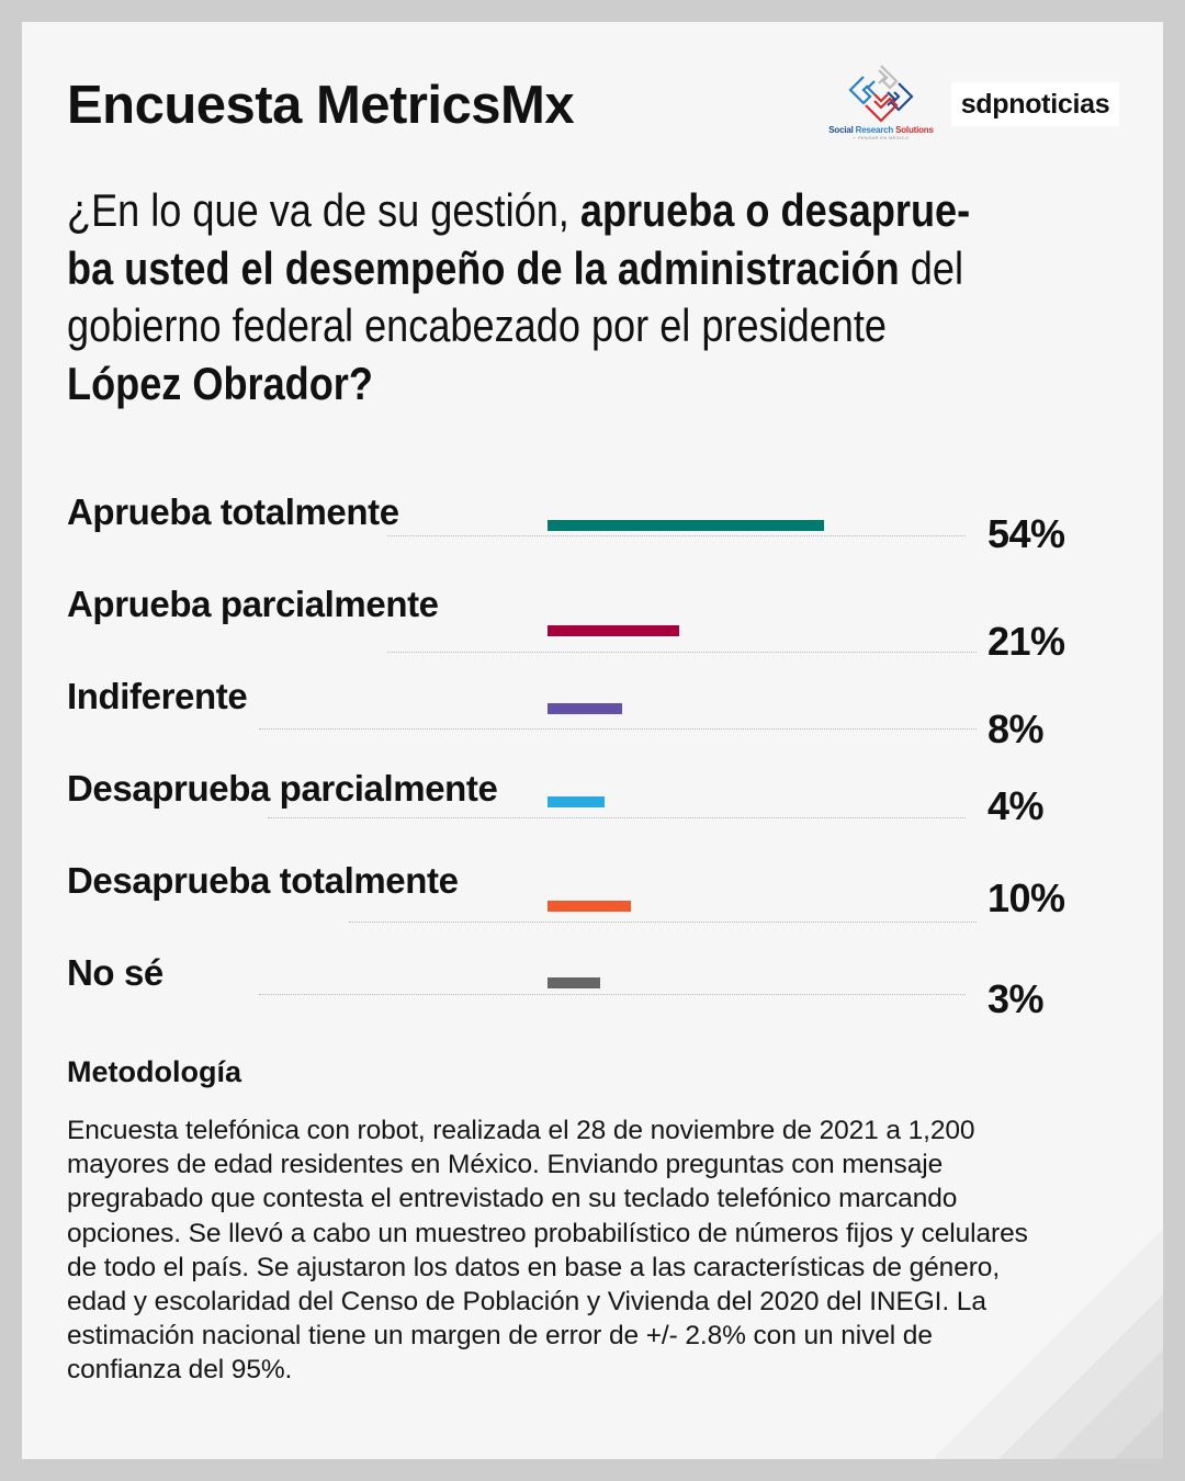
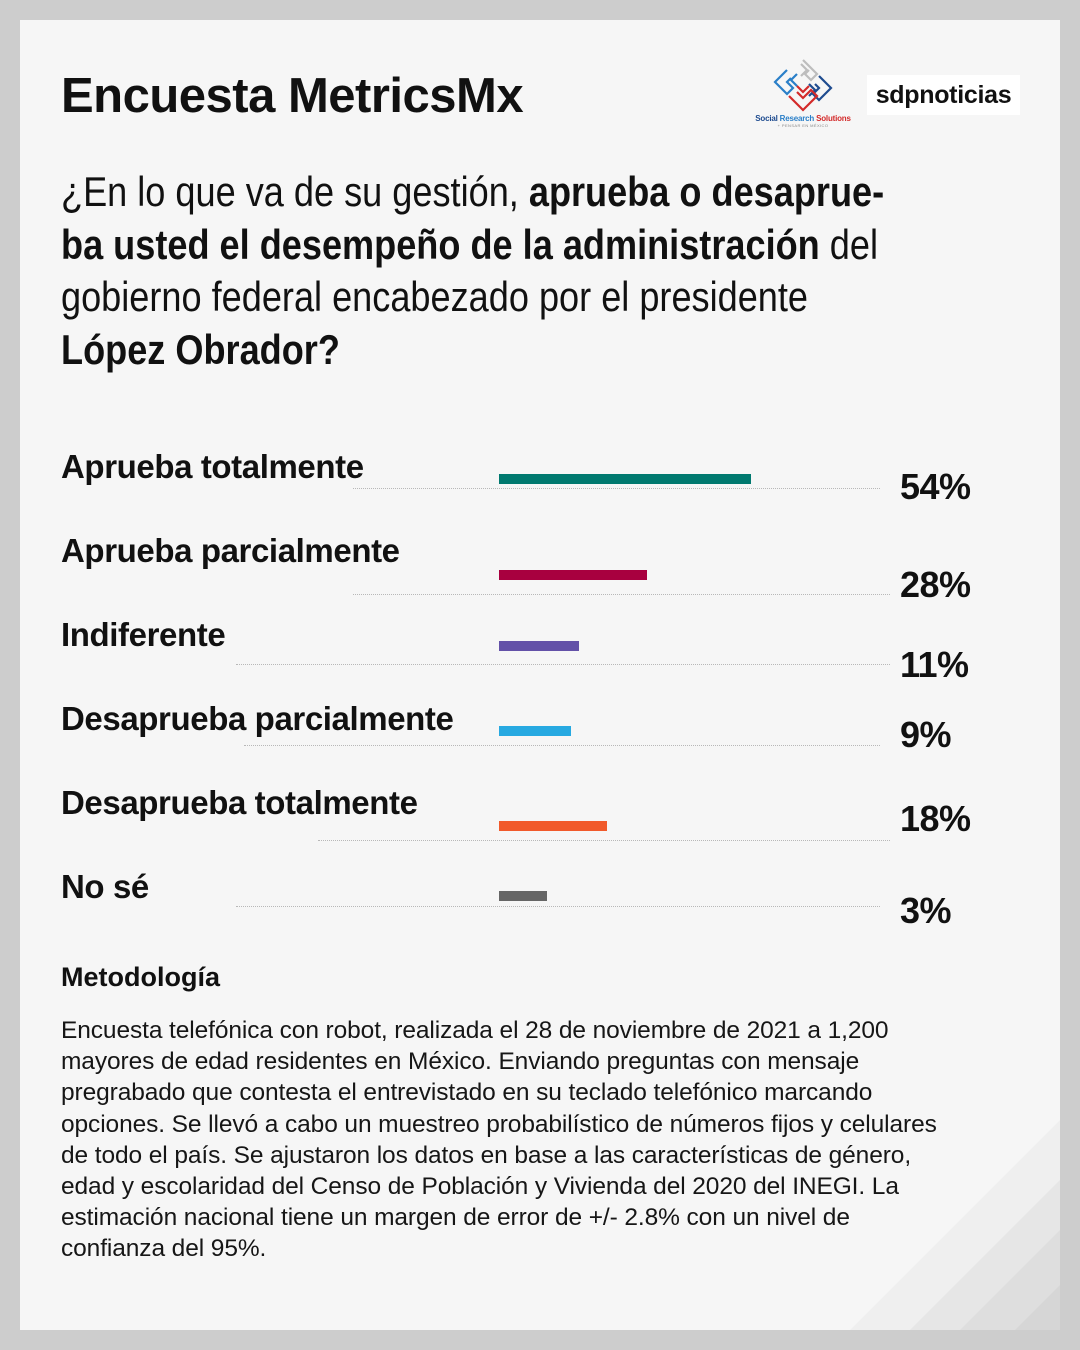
Aprueba parcialmente: 21% -> 28%
Indiferente: 8% -> 11%
Desaprueba parcialmente: 4% -> 9%
Desaprueba totalmente: 10% -> 18%
